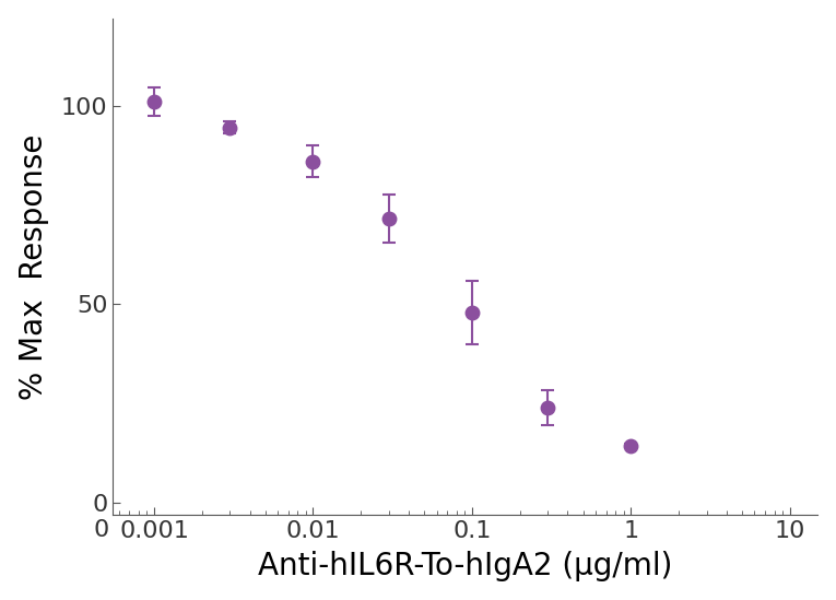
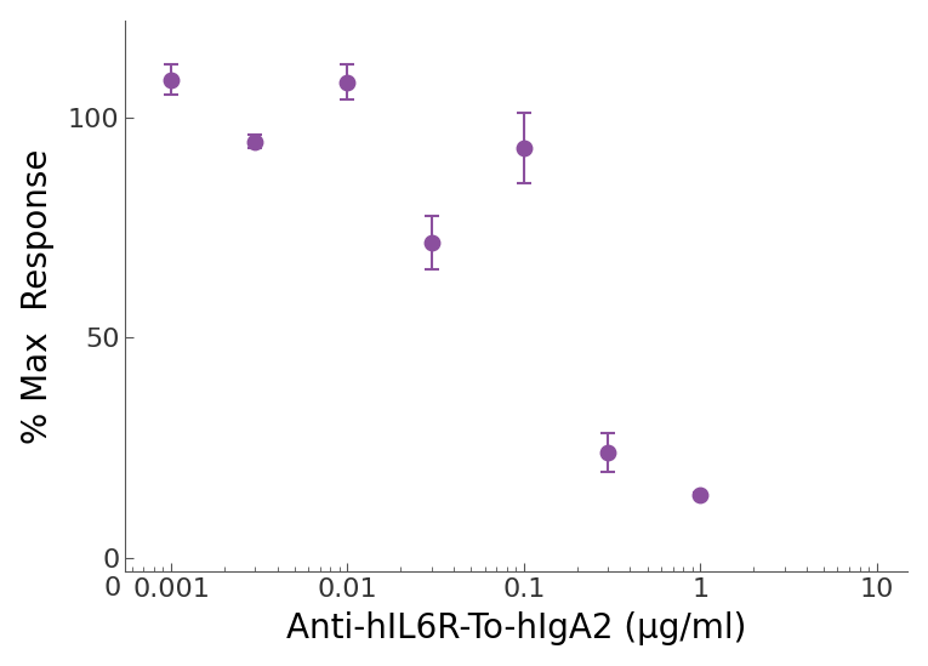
0.001: 101.0 -> 108.5
0.01: 86.0 -> 108.0
0.1: 48.0 -> 93.0
